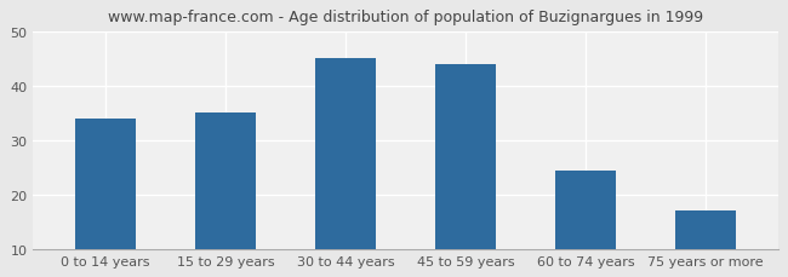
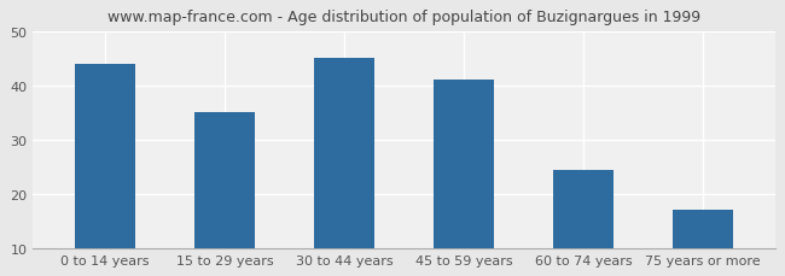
0 to 14 years: 34.0 -> 44.0
45 to 59 years: 44.0 -> 41.0
